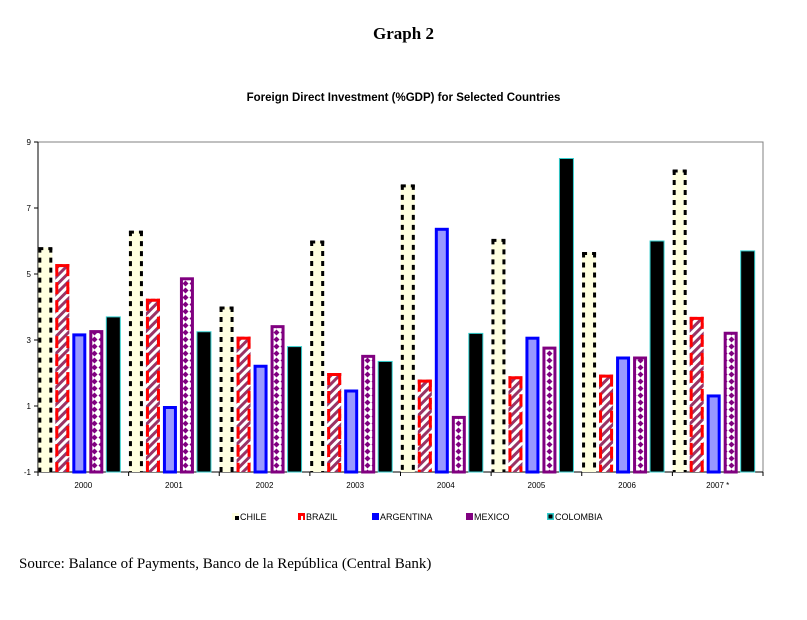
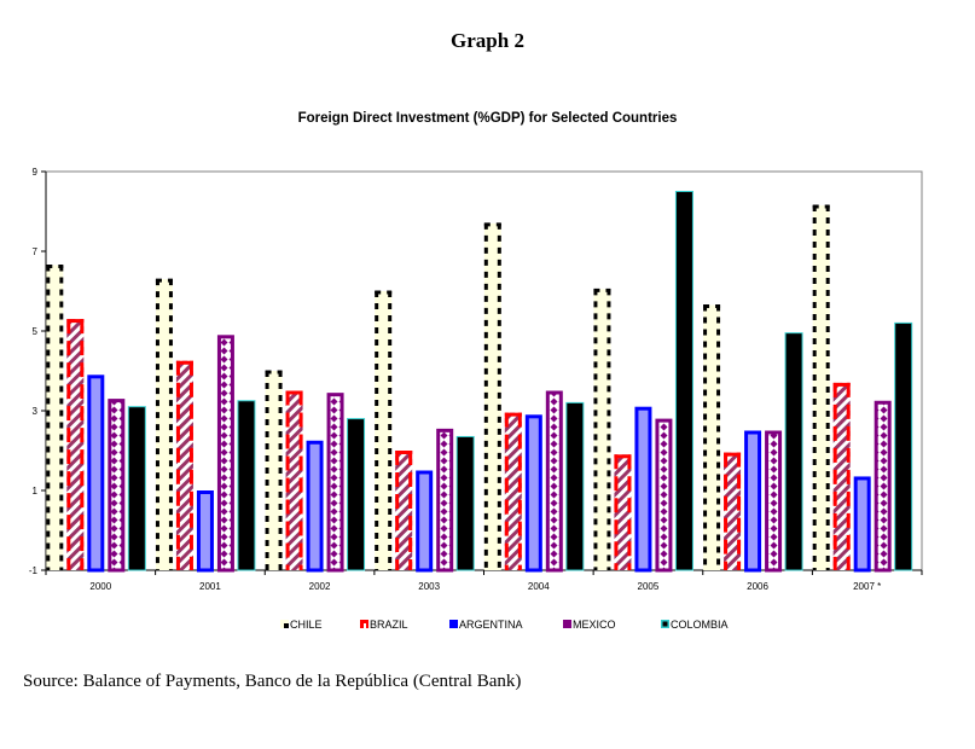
CHILE/2000: 5.8 -> 6.7
ARGENTINA/2000: 3.2 -> 3.9
COLOMBIA/2000: 3.7 -> 3.1
BRAZIL/2002: 3.1 -> 3.5
BRAZIL/2004: 1.8 -> 3.0
ARGENTINA/2004: 6.4 -> 2.9
MEXICO/2004: 0.7 -> 3.5
COLOMBIA/2006: 6.0 -> 5.0
COLOMBIA/2007 *: 5.7 -> 5.2
